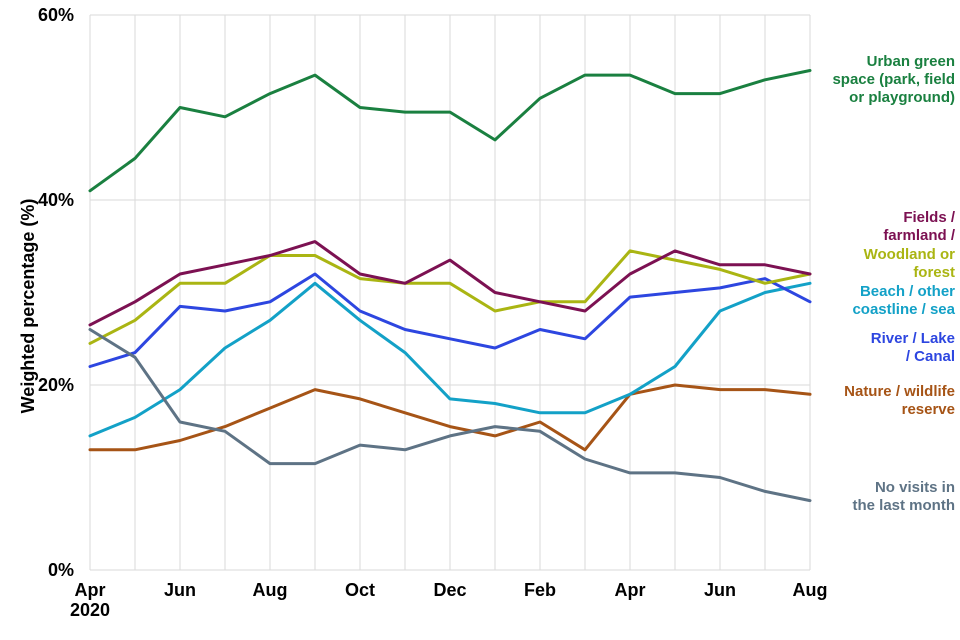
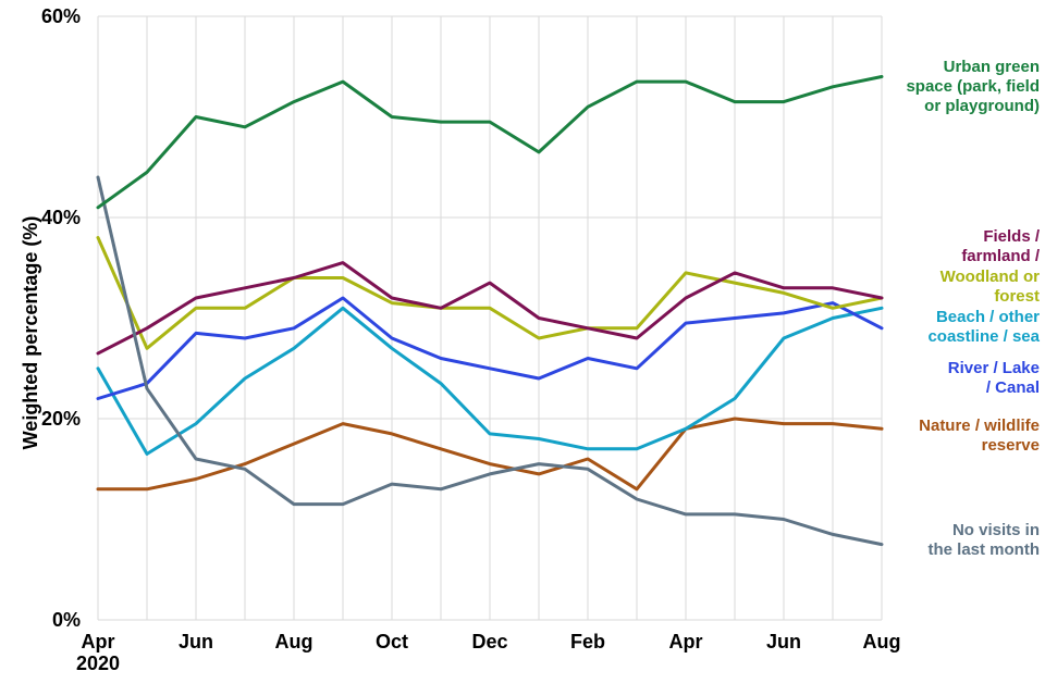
Woodland or forest/Apr 2020: 24% -> 38%
Beach / other coastline / sea/Apr 2020: 14% -> 25%
No visits in the last month/Apr 2020: 26% -> 44%
